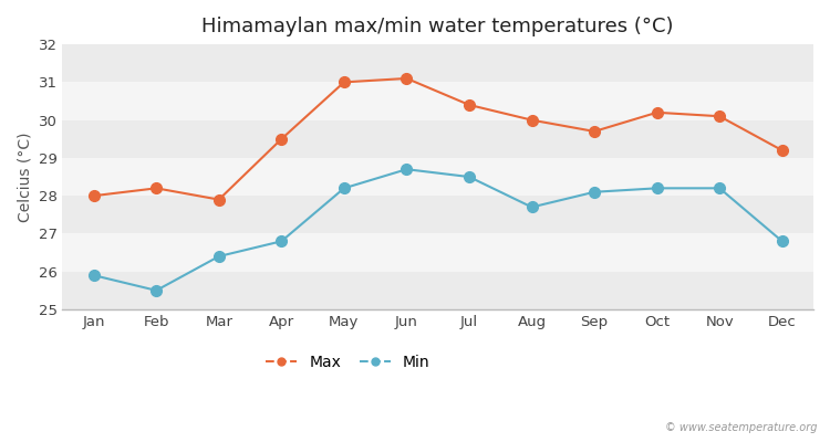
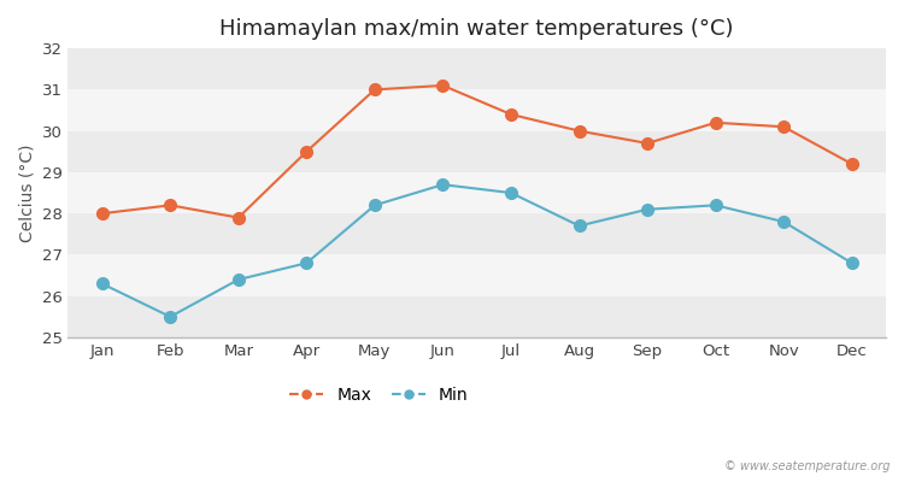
Min/Jan: 25.9 -> 26.3
Min/Nov: 28.2 -> 27.8
